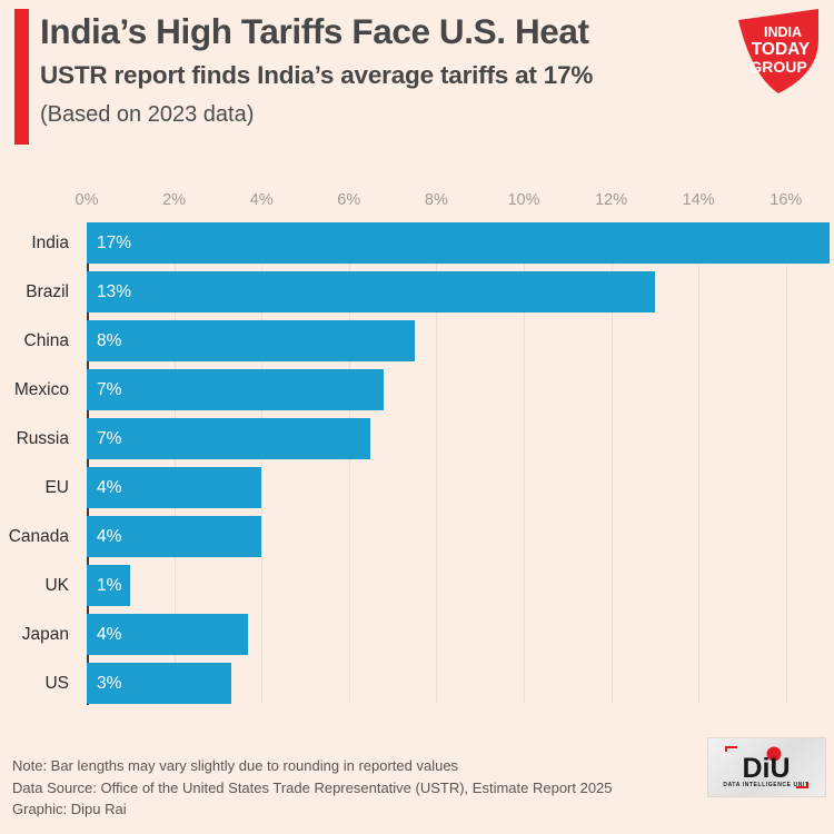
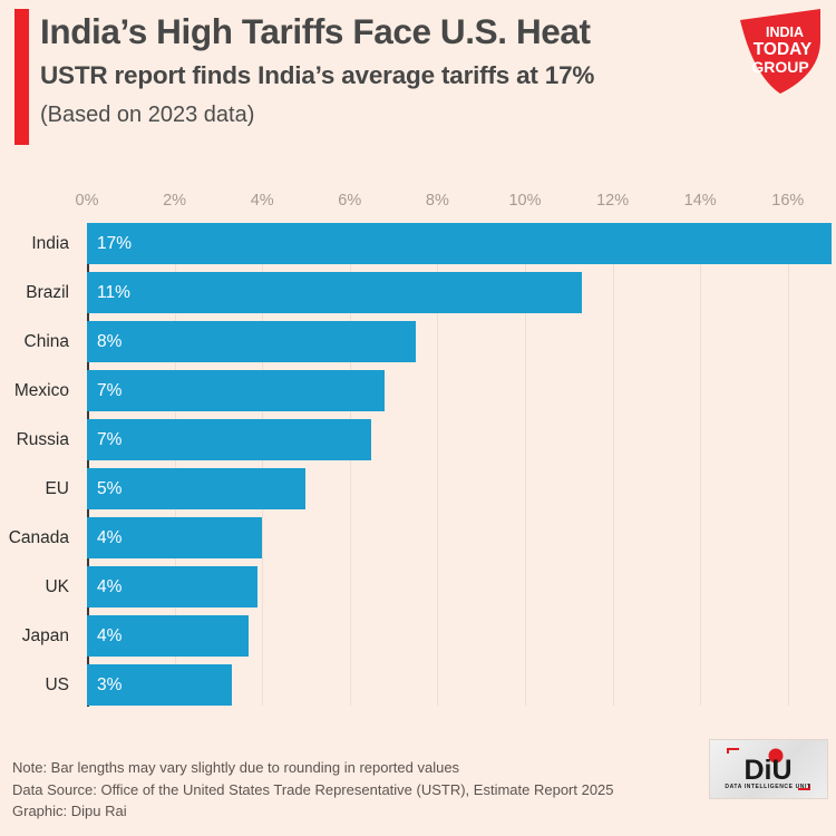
Brazil: 13% -> 11%
EU: 4% -> 5%
UK: 1% -> 4%
